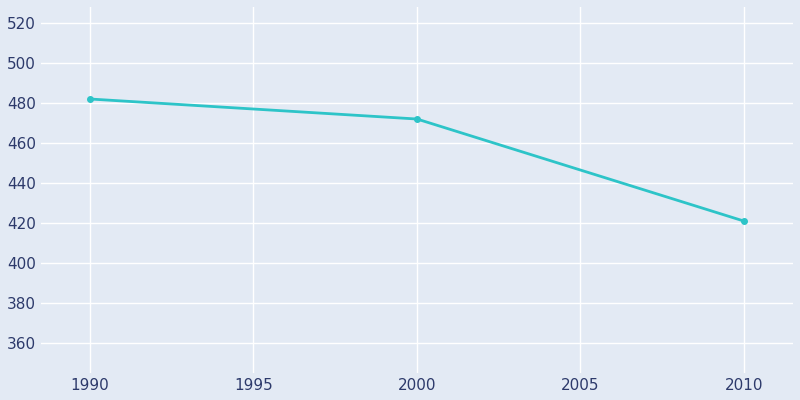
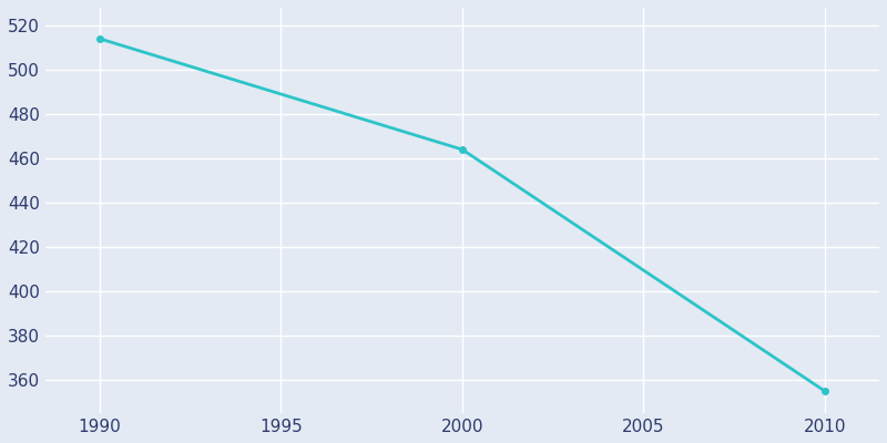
1990: 482 -> 514
2000: 472 -> 464
2010: 421 -> 355
